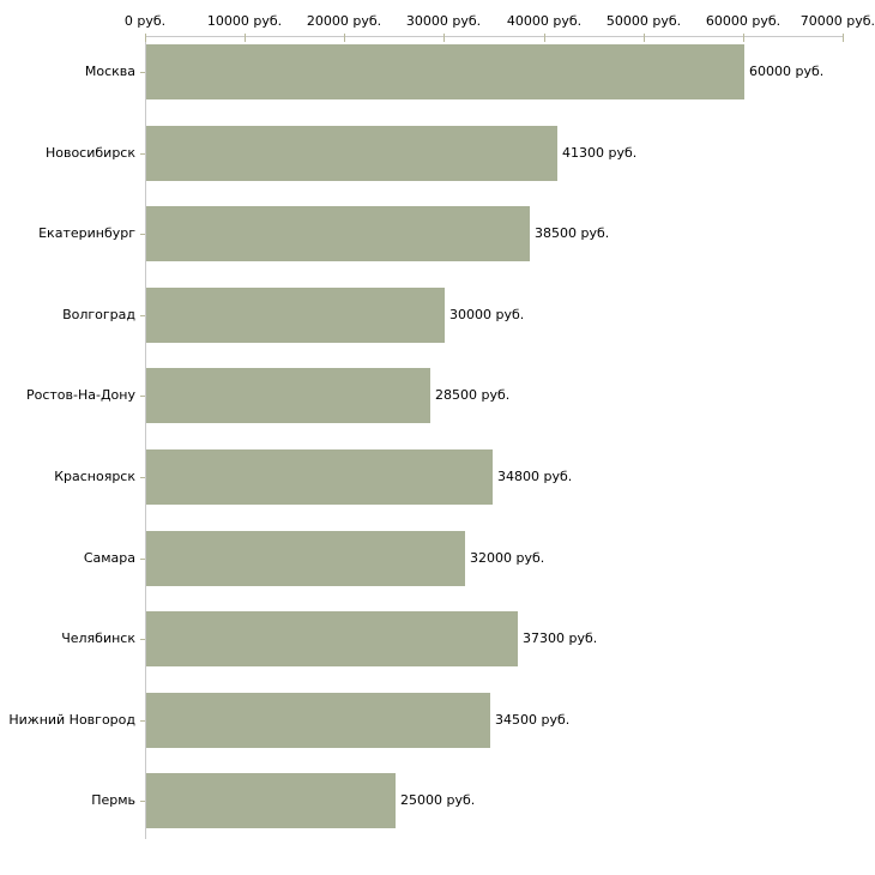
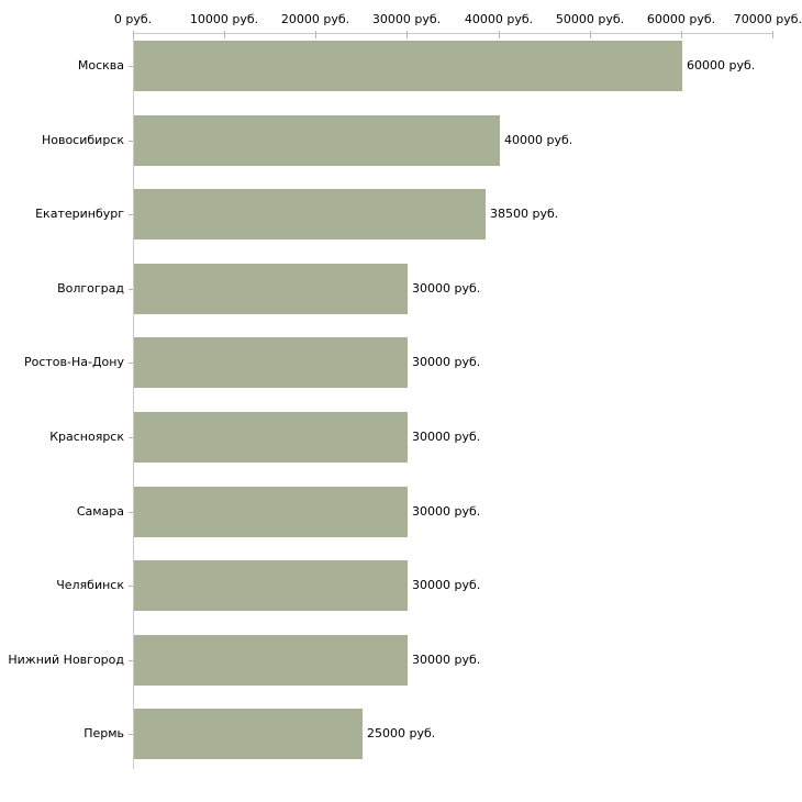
Новосибирск: 41300 -> 40000
Ростов-На-Дону: 28500 -> 30000
Красноярск: 34800 -> 30000
Самара: 32000 -> 30000
Челябинск: 37300 -> 30000
Нижний Новгород: 34500 -> 30000
